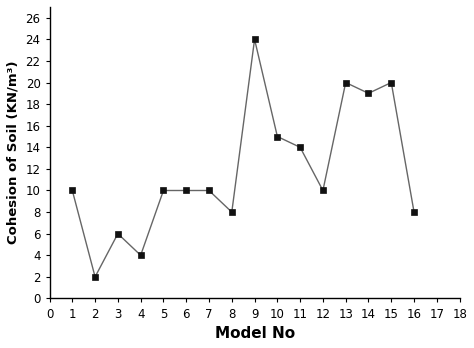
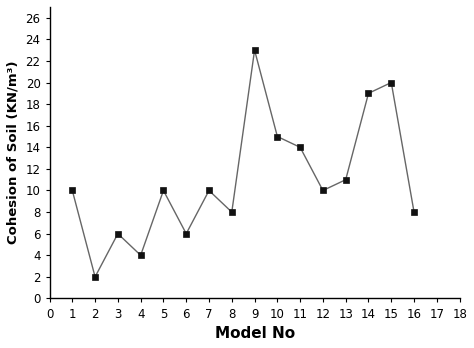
6: 10 -> 6
9: 24 -> 23
13: 20 -> 11
